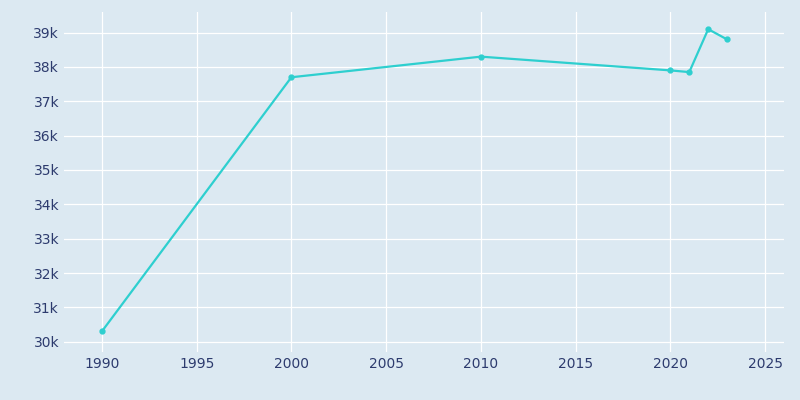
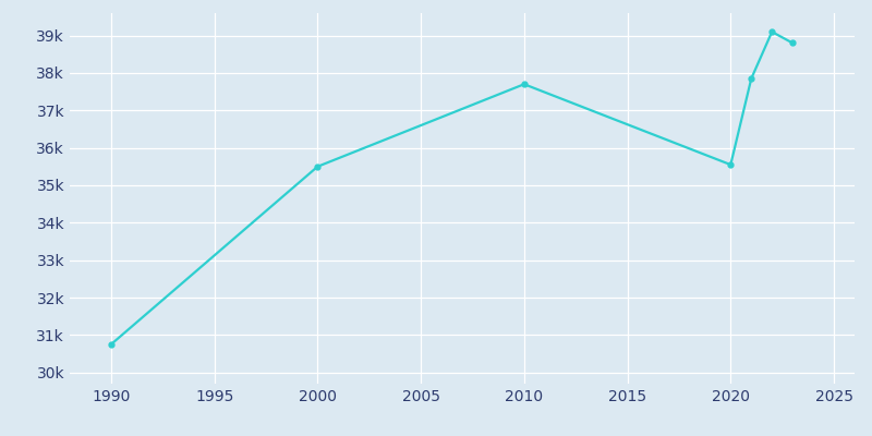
1990: 30.30k -> 30.75k
2000: 37.70k -> 35.50k
2010: 38.30k -> 37.70k
2020: 37.90k -> 35.55k
